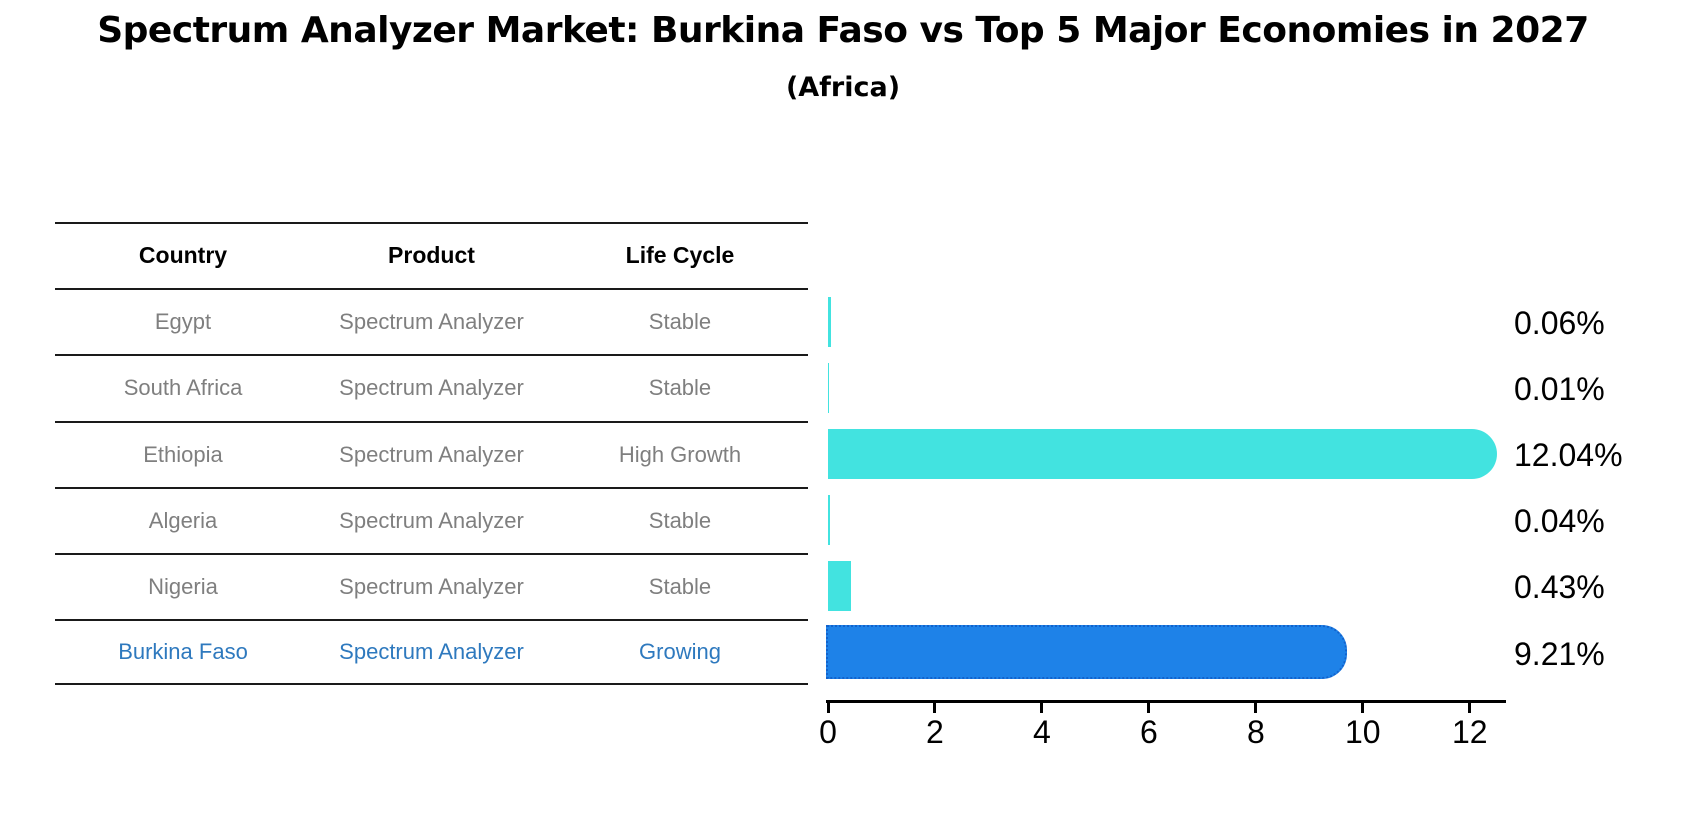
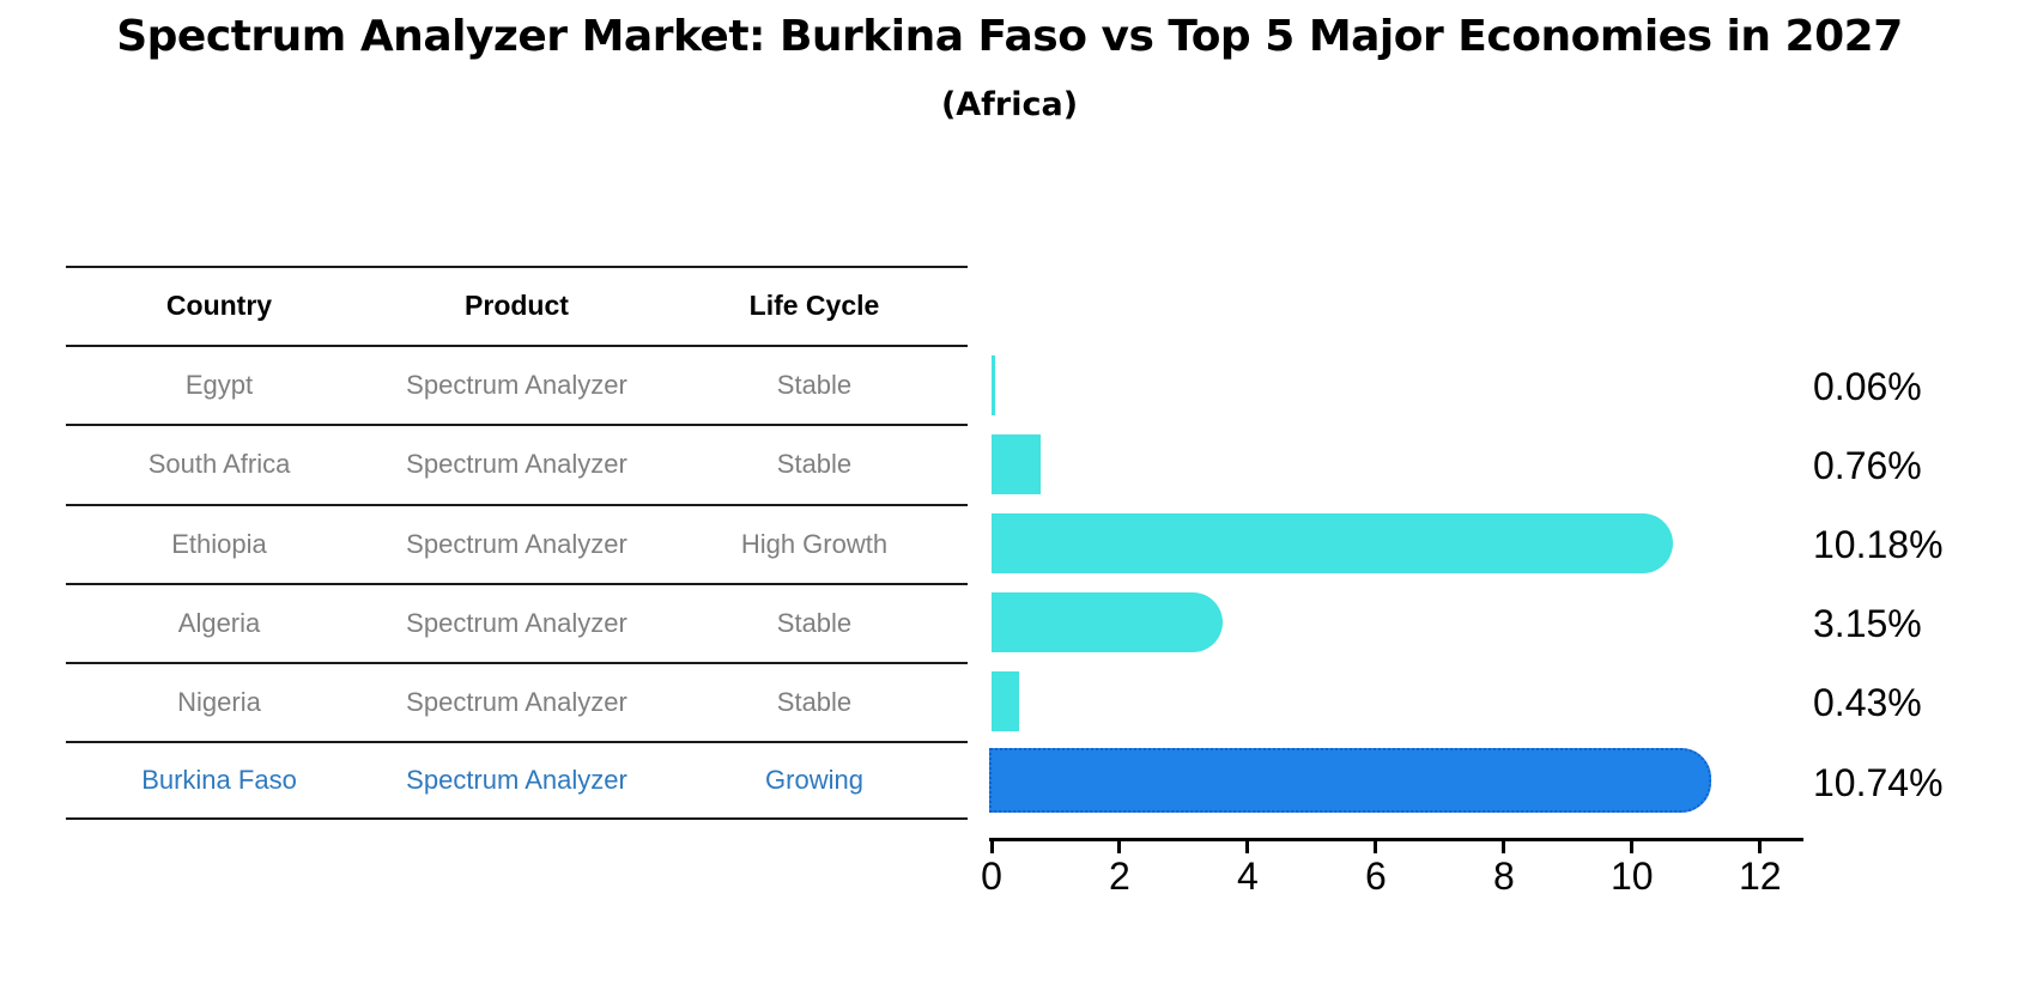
South Africa: 0.01% -> 0.76%
Ethiopia: 12.04% -> 10.18%
Algeria: 0.04% -> 3.15%
Burkina Faso: 9.21% -> 10.74%
